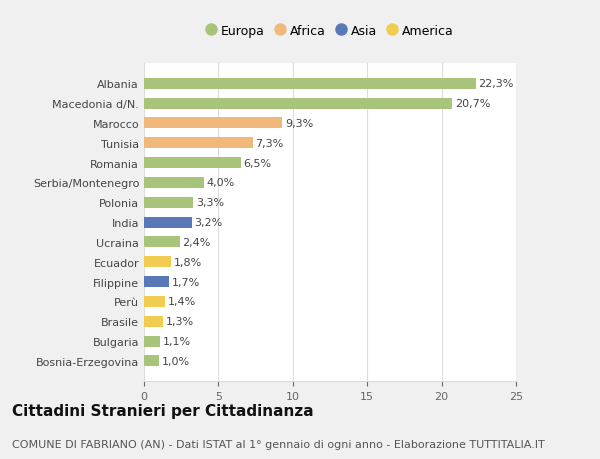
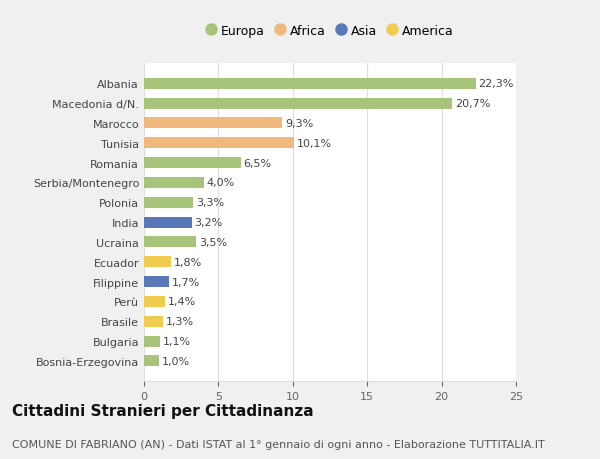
Tunisia: 7,3% -> 10,1%
Ucraina: 2,4% -> 3,5%
